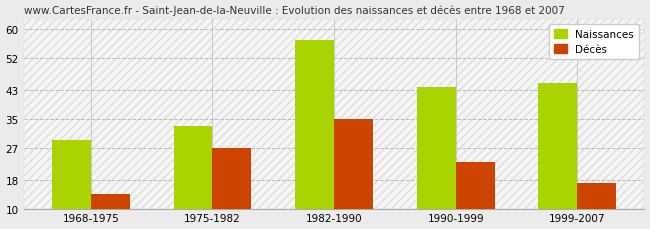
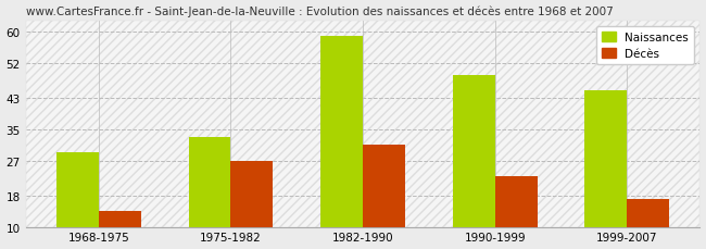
Naissances/1982-1990: 57 -> 59
Décès/1982-1990: 35 -> 31
Naissances/1990-1999: 44 -> 49
